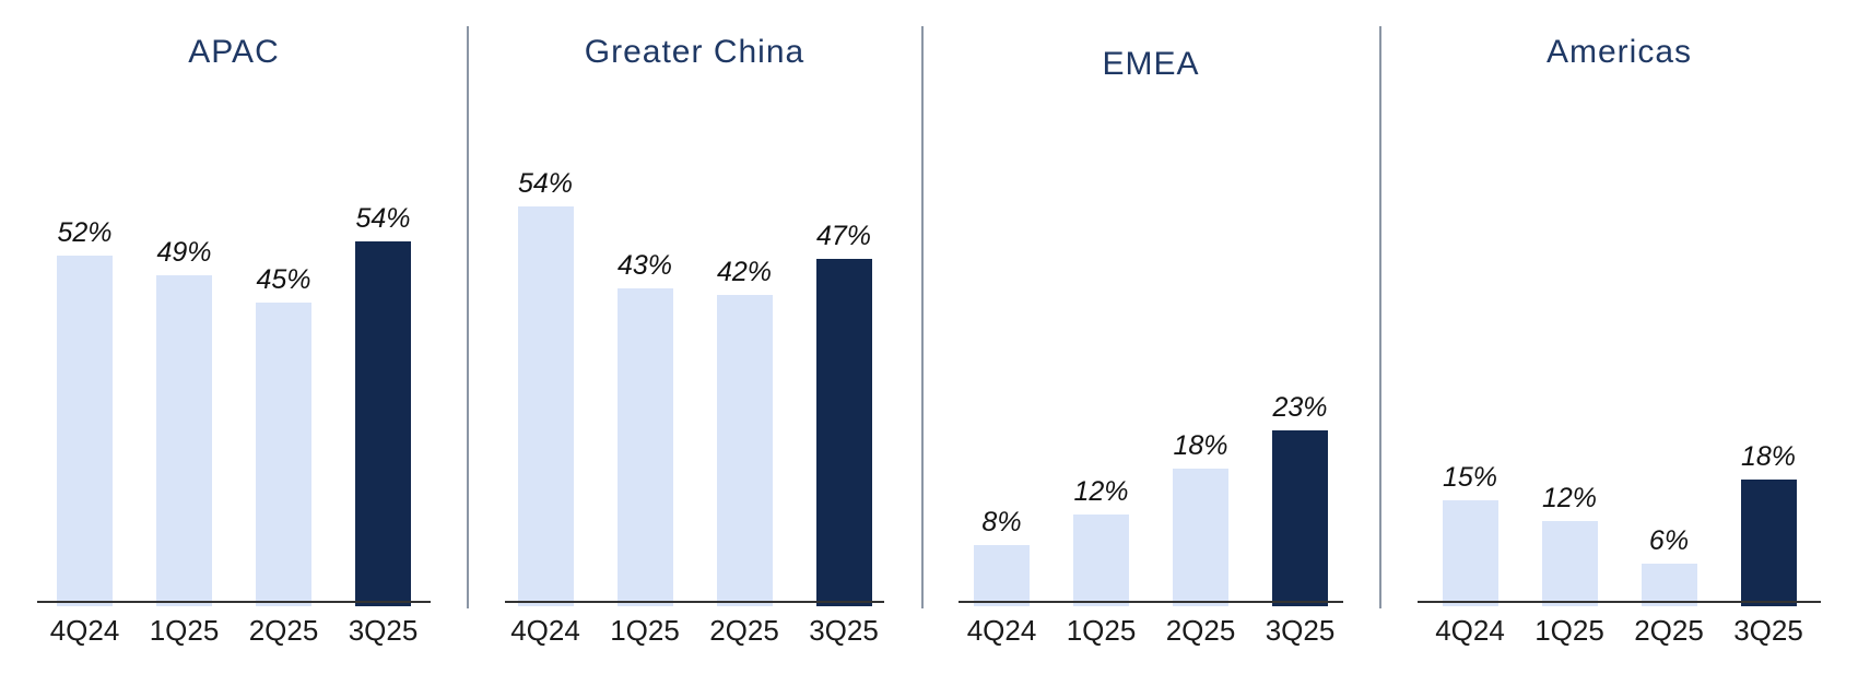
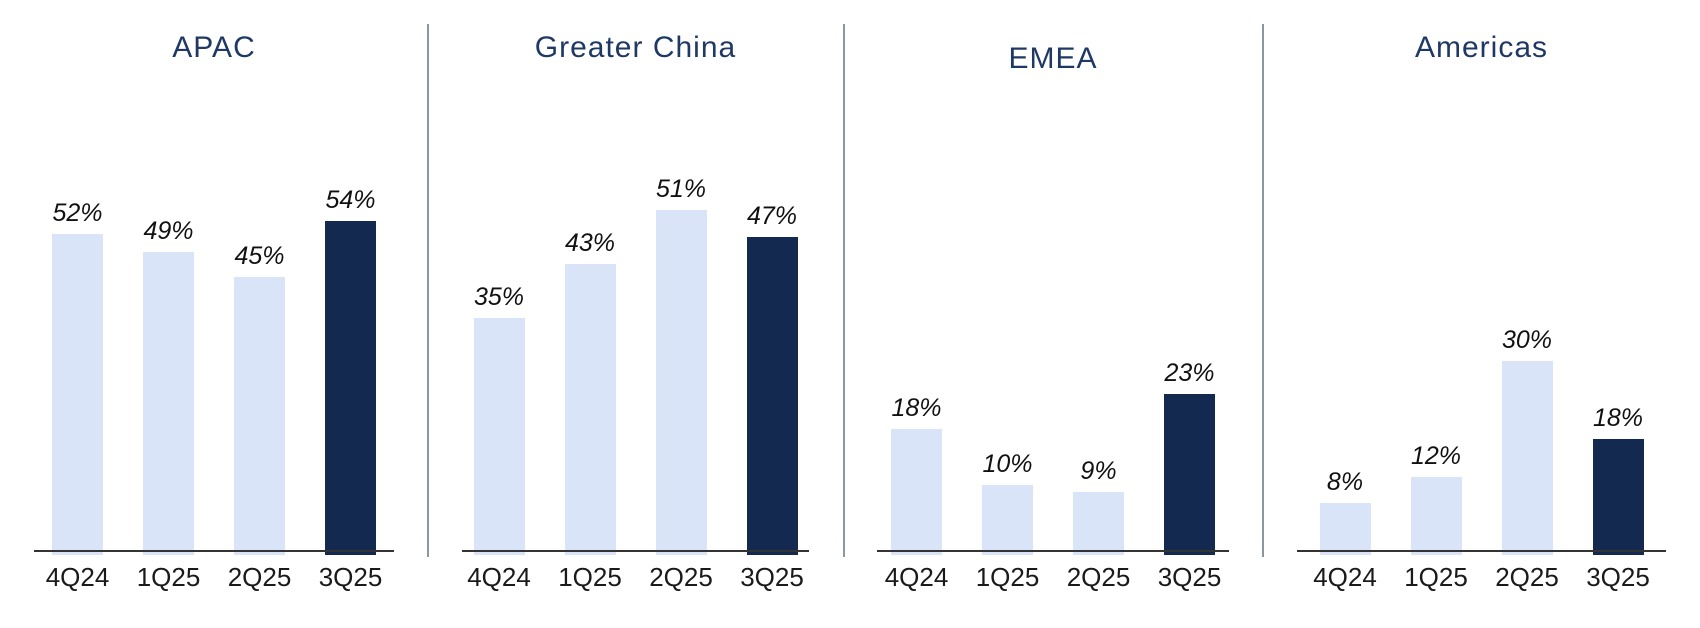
Greater China/4Q24: 54% -> 35%
Greater China/2Q25: 42% -> 51%
EMEA/4Q24: 8% -> 18%
EMEA/1Q25: 12% -> 10%
EMEA/2Q25: 18% -> 9%
Americas/4Q24: 15% -> 8%
Americas/2Q25: 6% -> 30%
